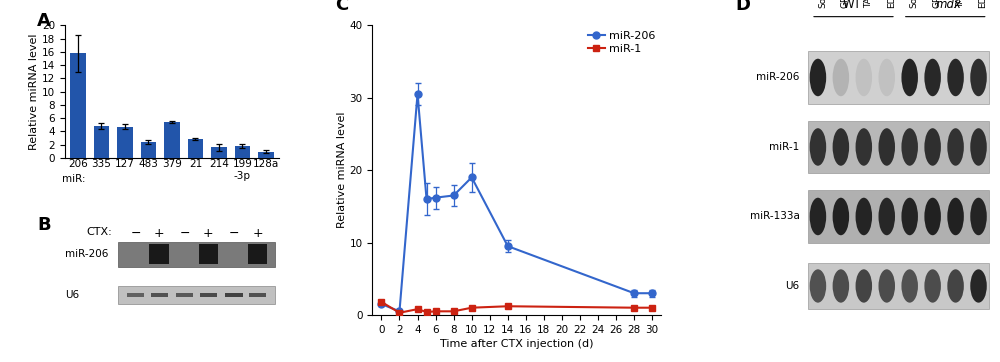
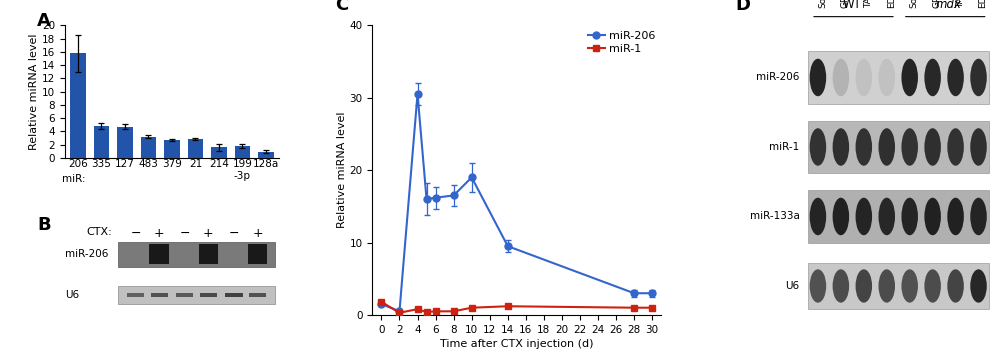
483: 2.4 -> 3.2
379: 5.4 -> 2.7
